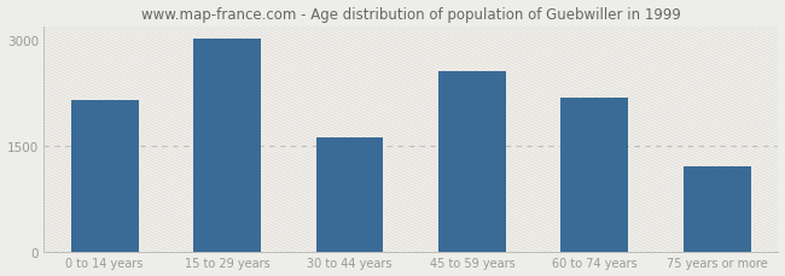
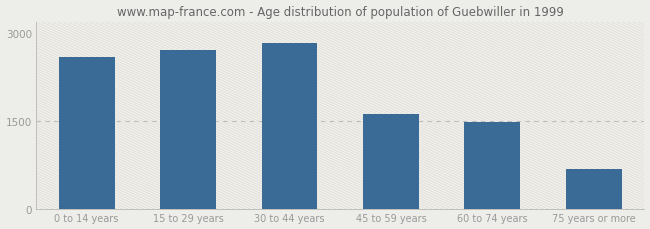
0 to 14 years: 2160 -> 2600
15 to 29 years: 3020 -> 2720
30 to 44 years: 1620 -> 2840
45 to 59 years: 2560 -> 1620
60 to 74 years: 2180 -> 1490
75 years or more: 1220 -> 680
